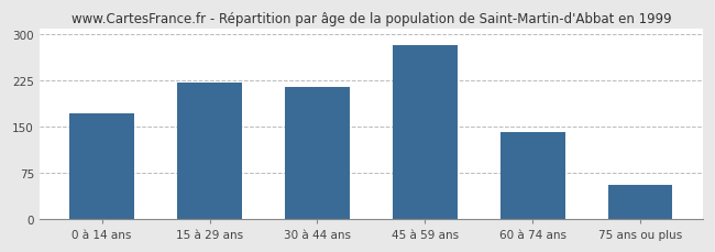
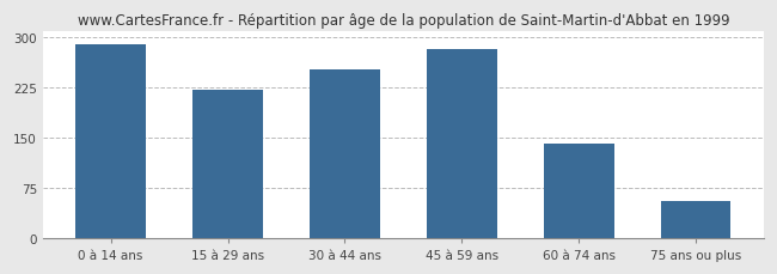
0 à 14 ans: 172 -> 289
30 à 44 ans: 214 -> 252
